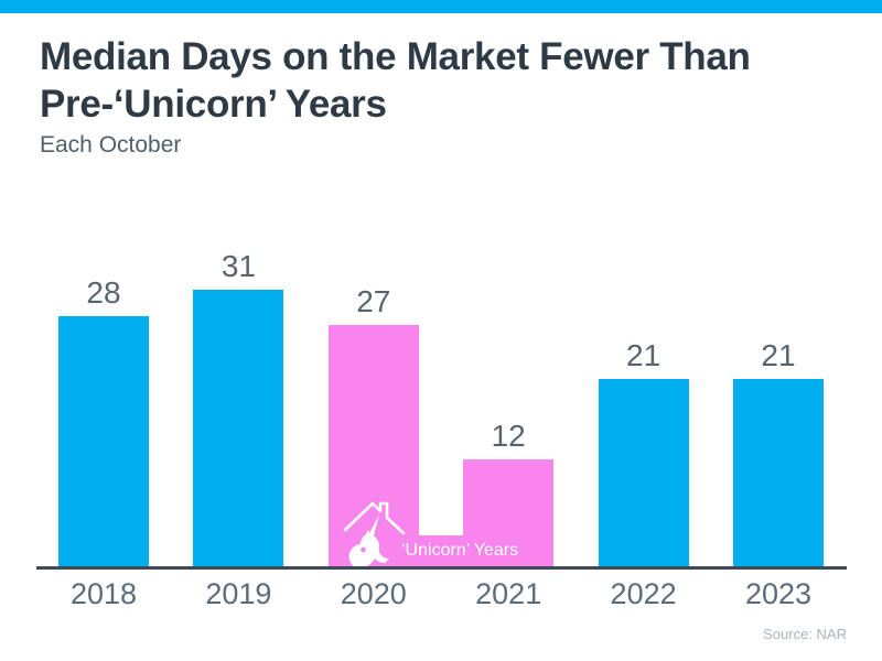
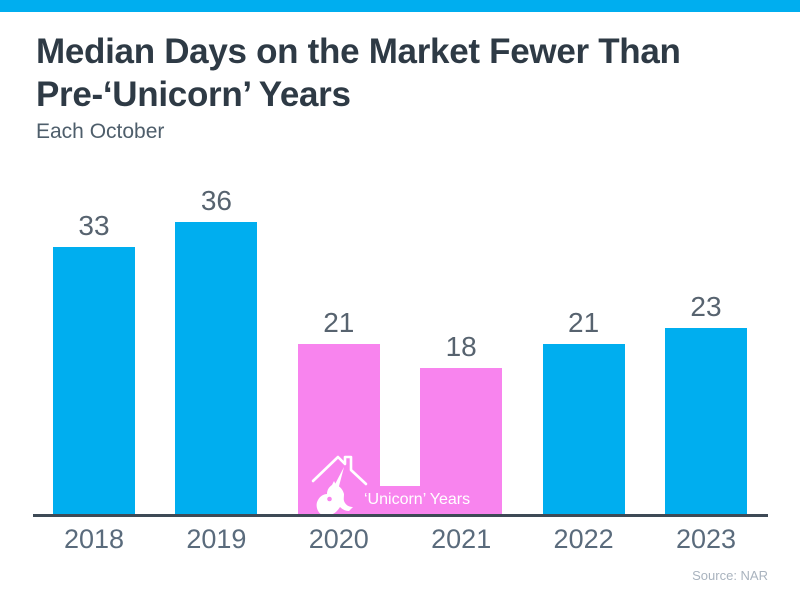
2018: 28 -> 33
2019: 31 -> 36
2020: 27 -> 21
2021: 12 -> 18
2023: 21 -> 23
